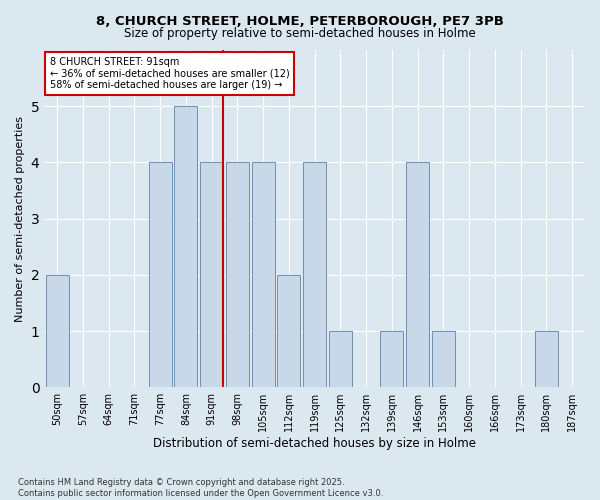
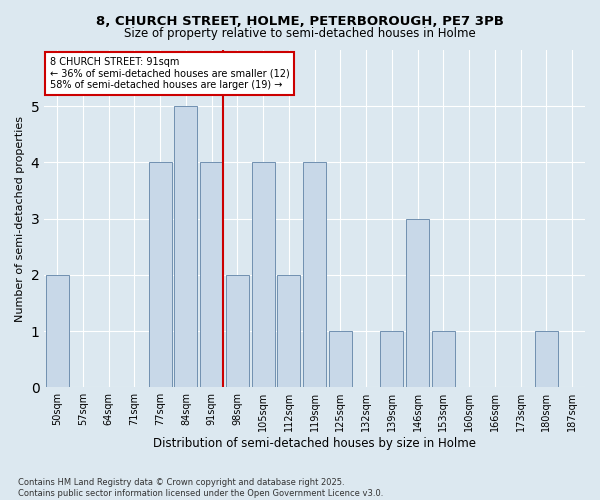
98sqm: 4 -> 2
146sqm: 4 -> 3
